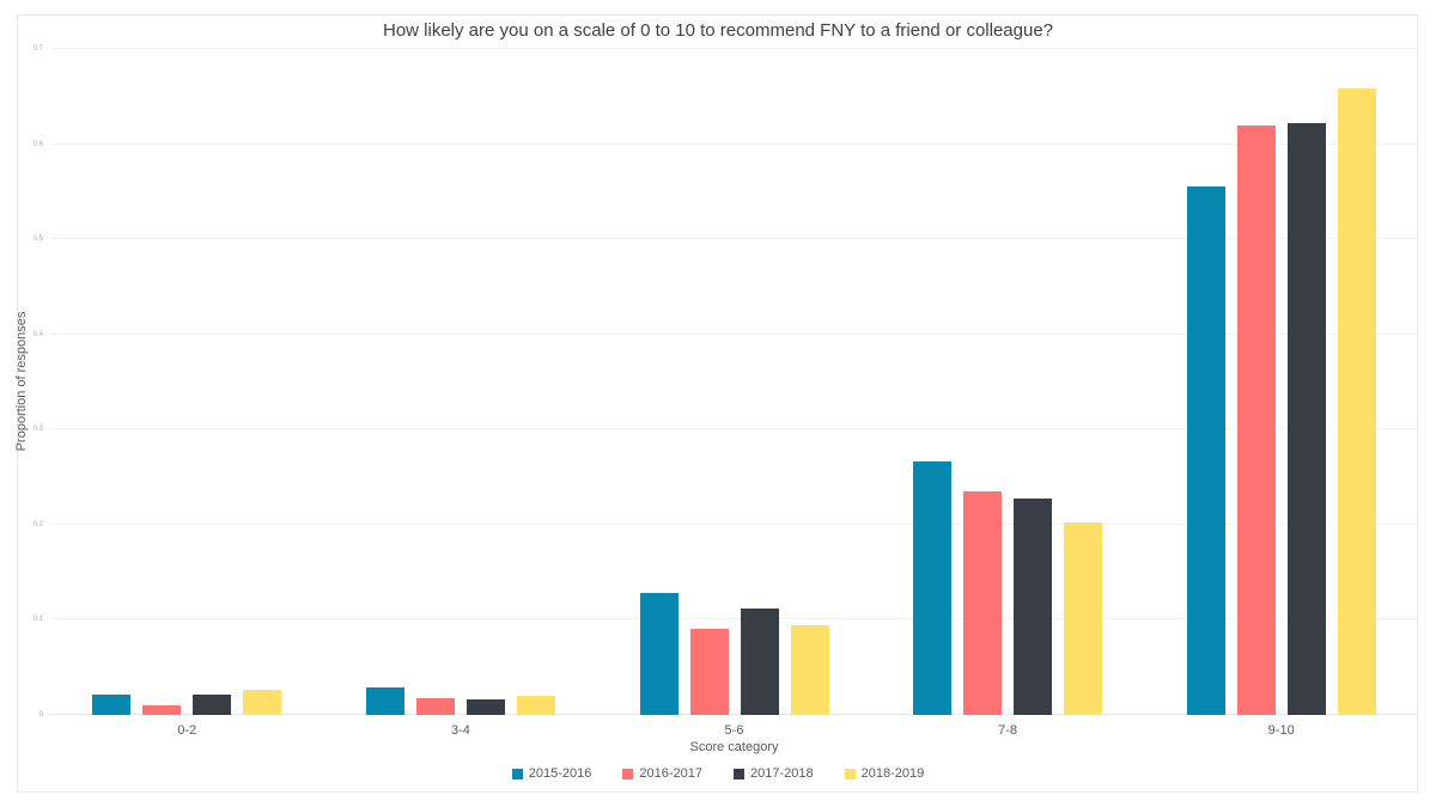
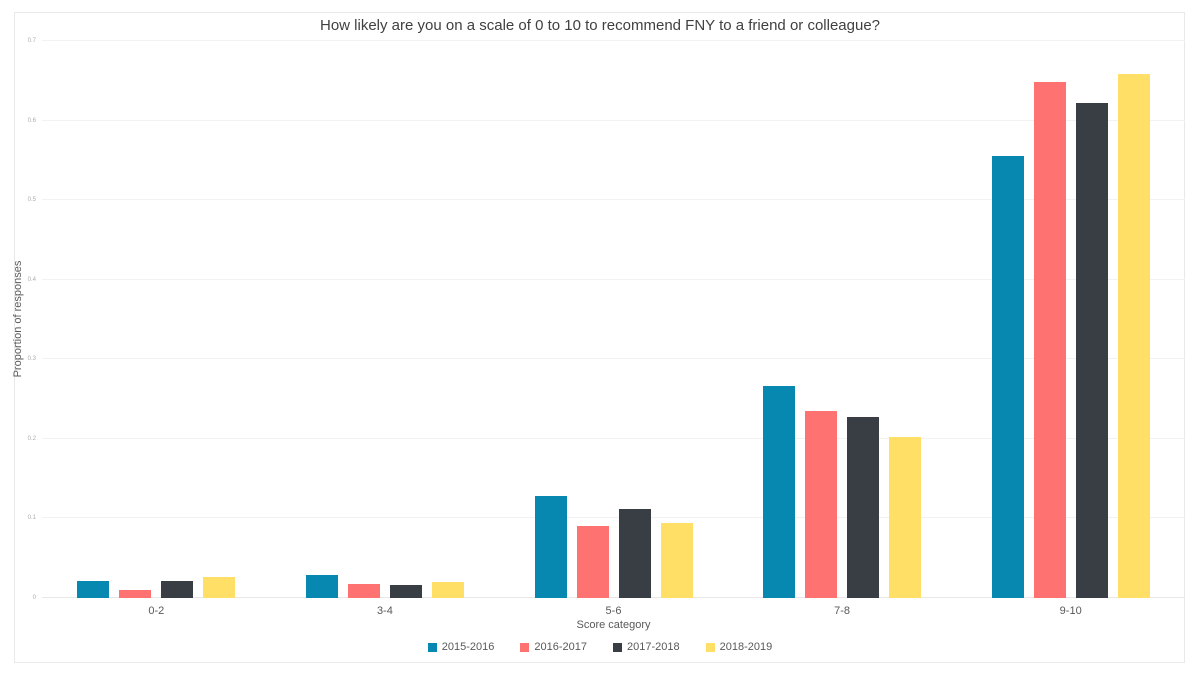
2016-2017/9-10: 0.62 -> 0.65
